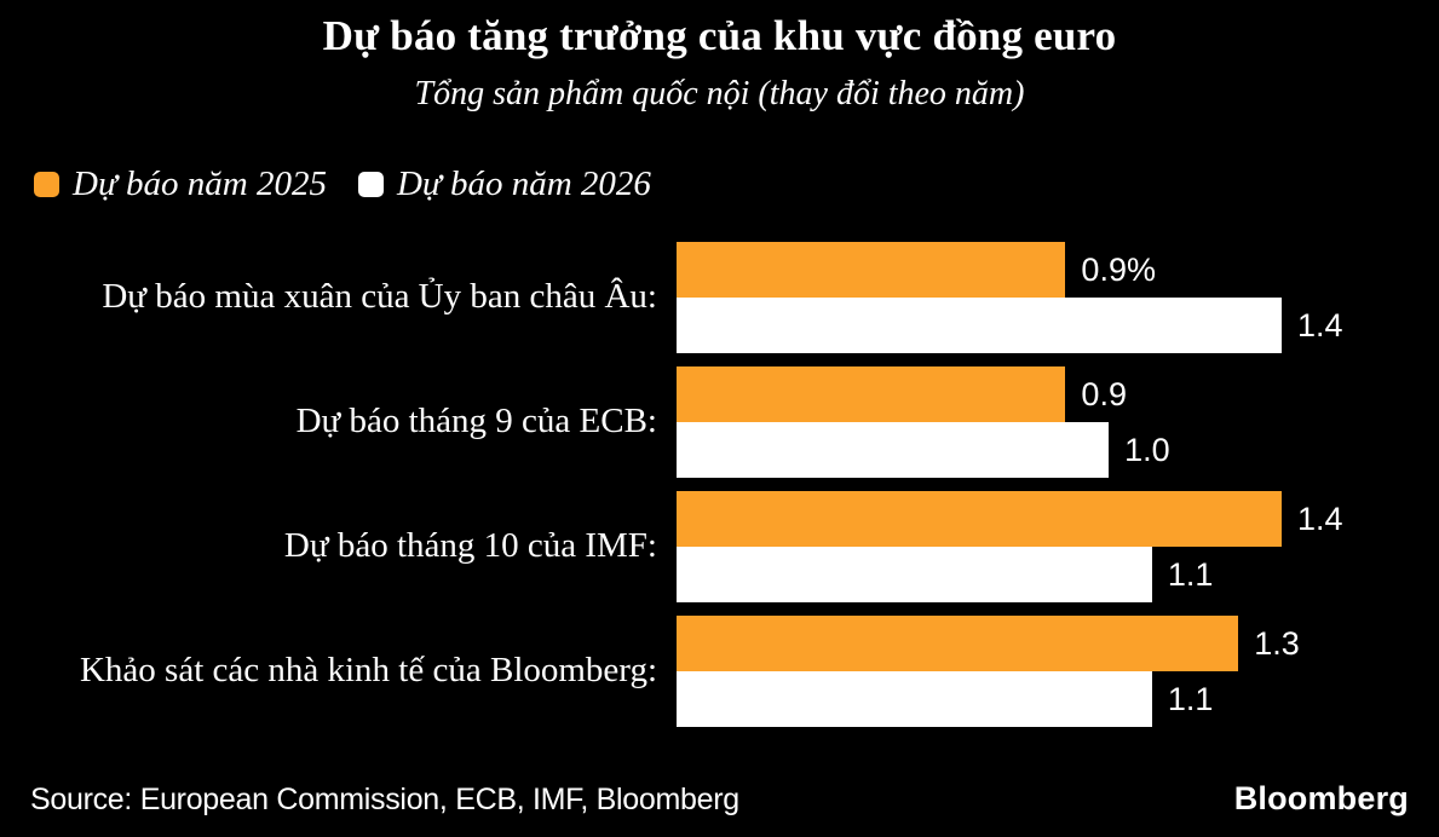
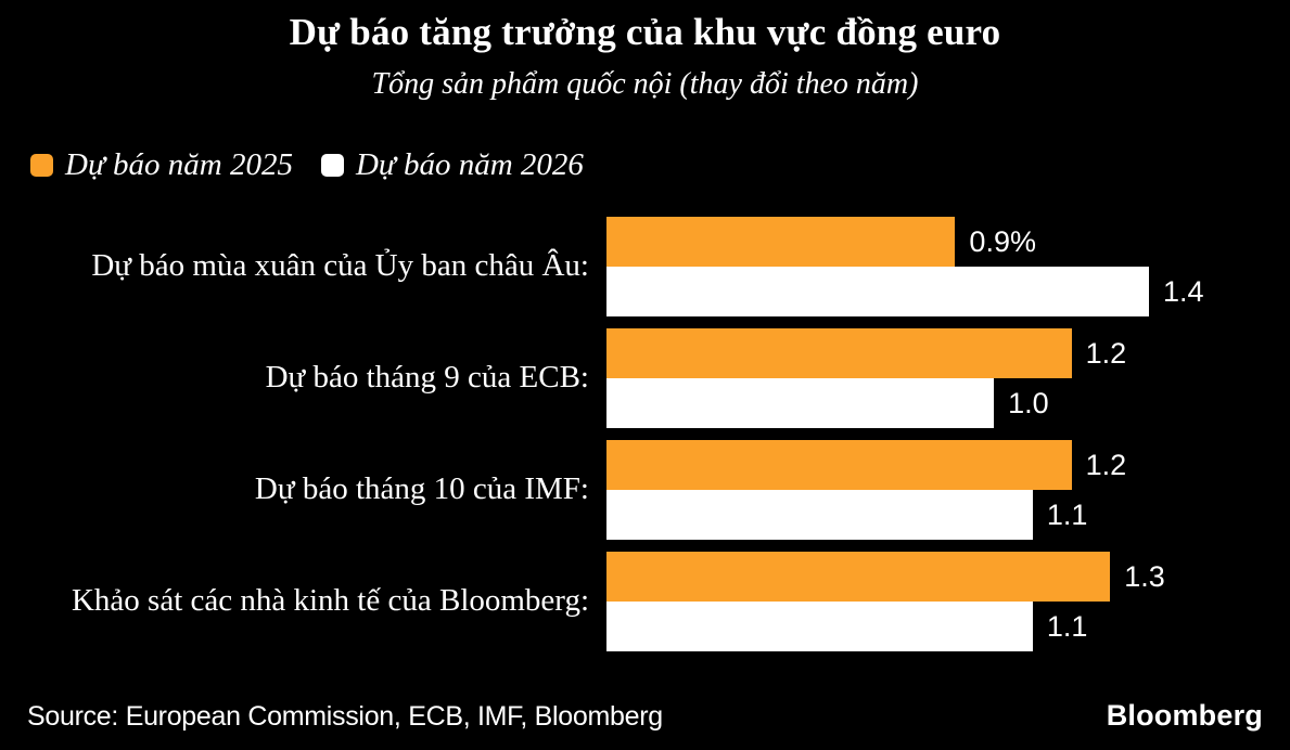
Dự báo năm 2025/Dự báo tháng 9 của ECB:: 0.9 -> 1.2
Dự báo năm 2025/Dự báo tháng 10 của IMF:: 1.4 -> 1.2
